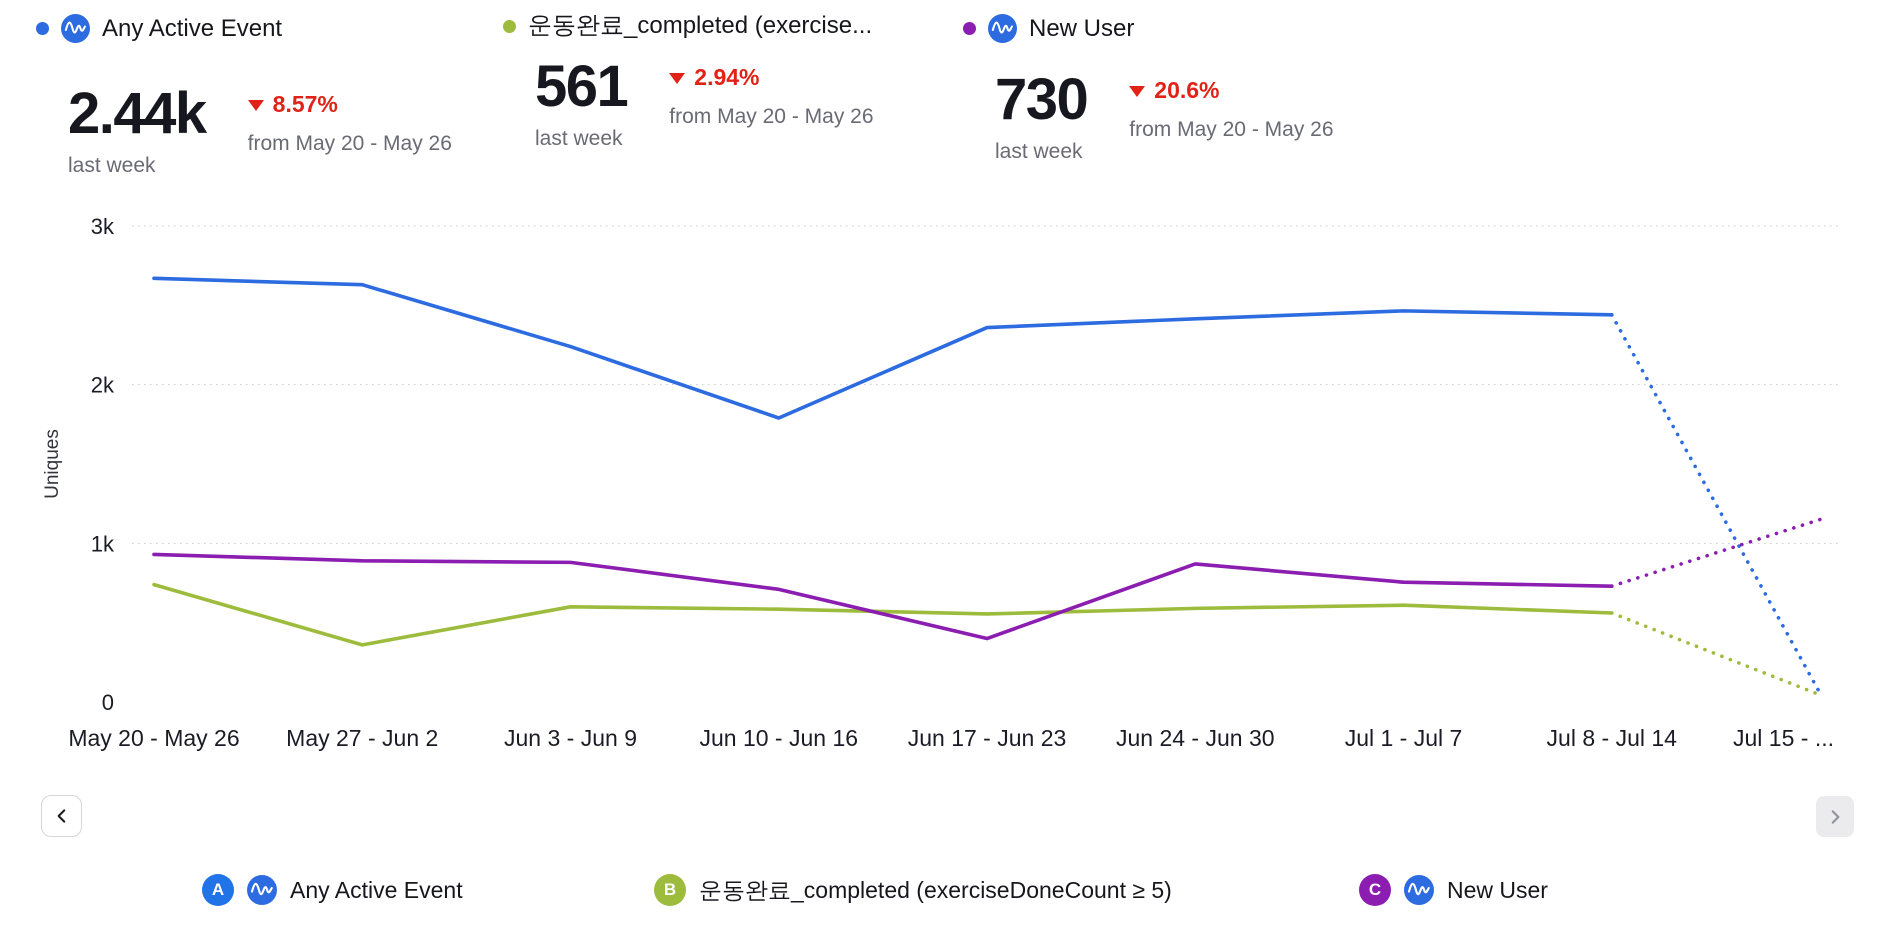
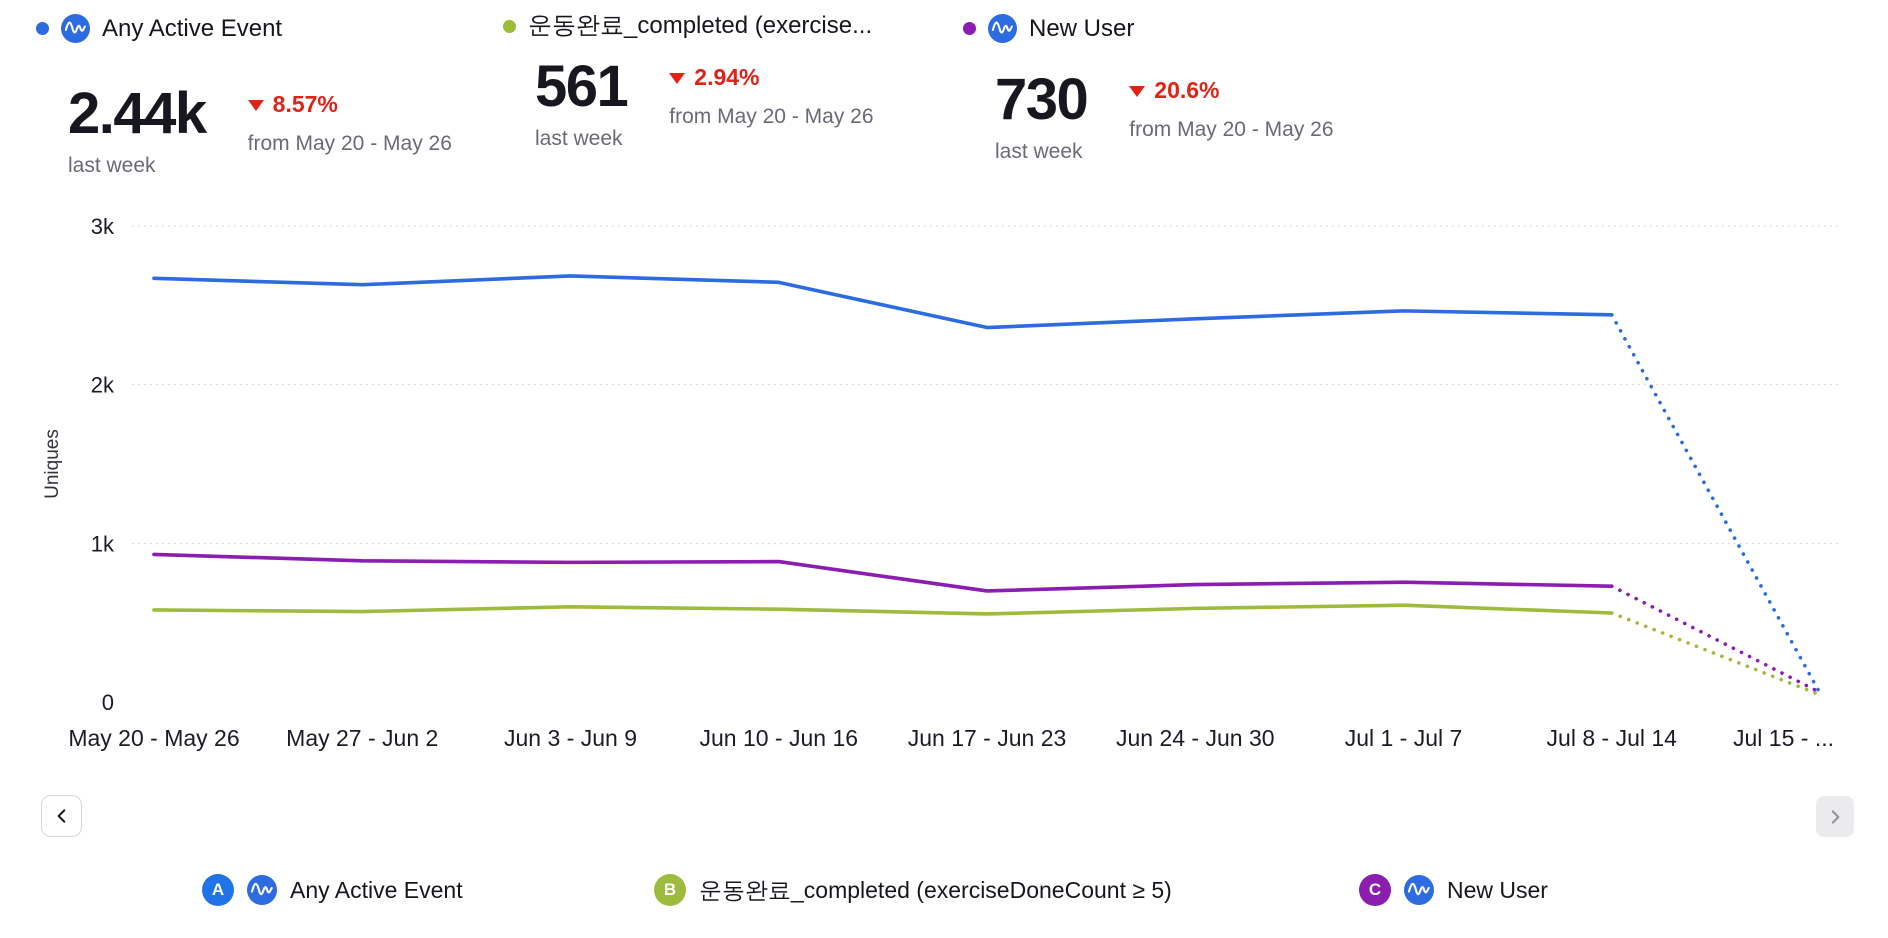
운동완료_completed (exerciseDoneCount ≥ 5)/May 20 - May 26: 0.74k -> 0.58k
운동완료_completed (exerciseDoneCount ≥ 5)/May 27 - Jun 2: 0.36k -> 0.57k
Any Active Event/Jun 3 - Jun 9: 2.24k -> 2.68k
Any Active Event/Jun 10 - Jun 16: 1.79k -> 2.64k
New User/Jun 10 - Jun 16: 0.71k -> 0.88k
New User/Jun 17 - Jun 23: 0.40k -> 0.70k
New User/Jun 24 - Jun 30: 0.87k -> 0.74k
New User/Jul 15 - ...: 1.15k -> 0.06k
